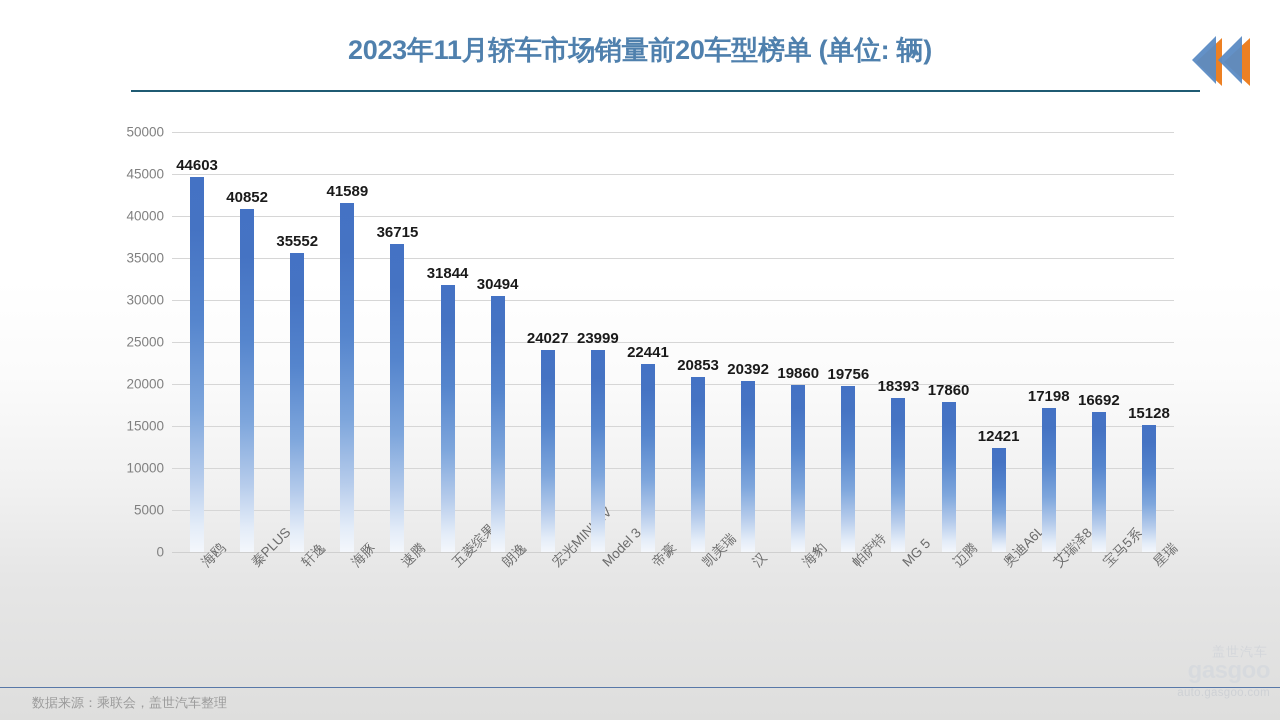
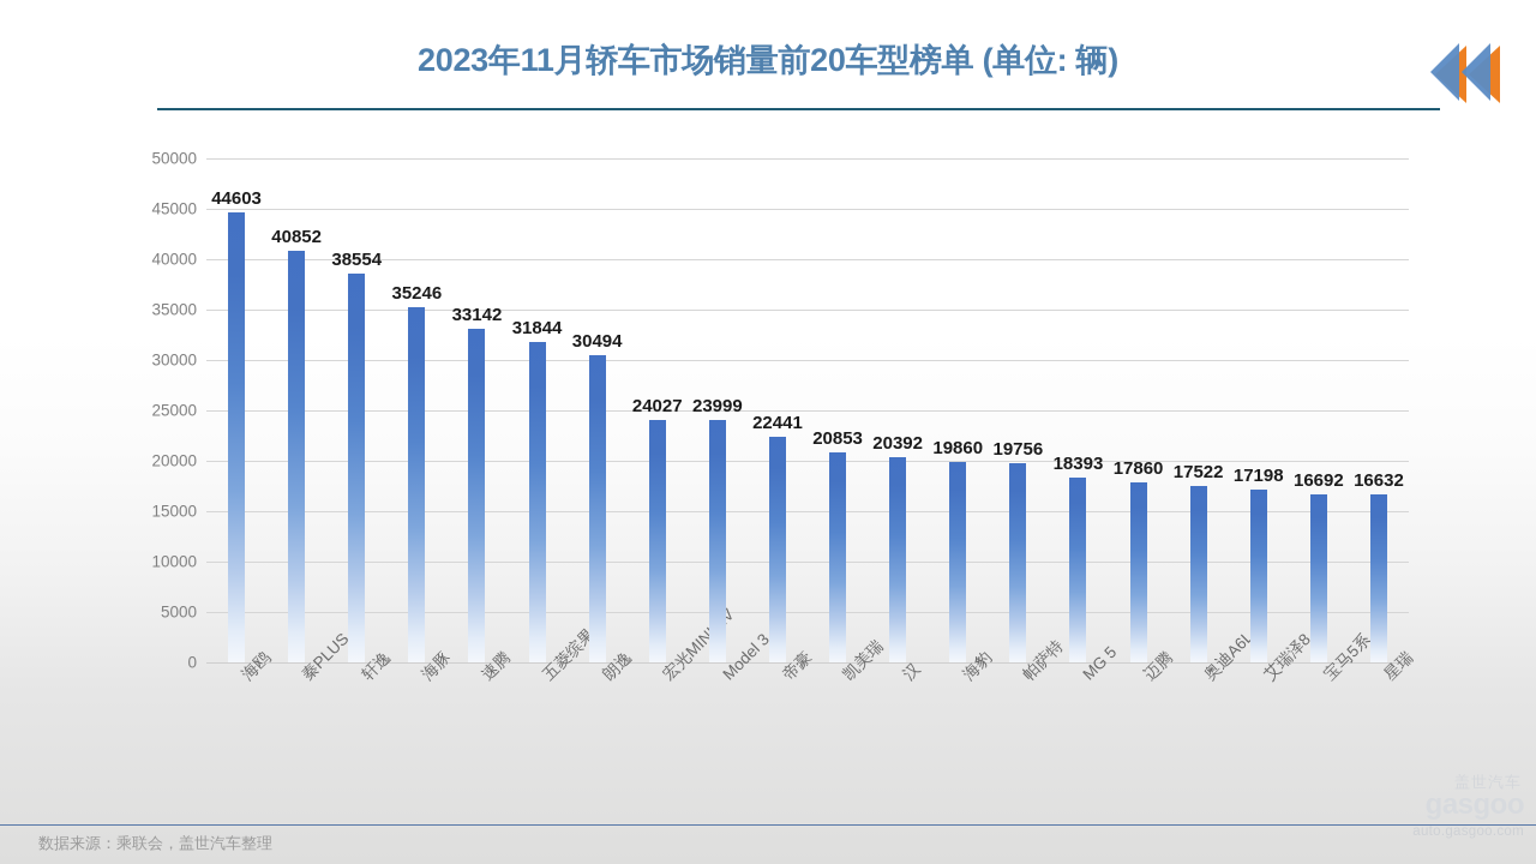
轩逸: 35552 -> 38554
海豚: 41589 -> 35246
速腾: 36715 -> 33142
奥迪A6L: 12421 -> 17522
星瑞: 15128 -> 16632
